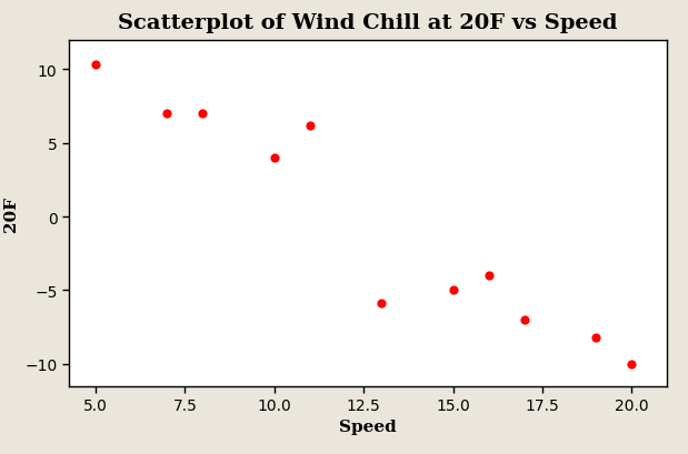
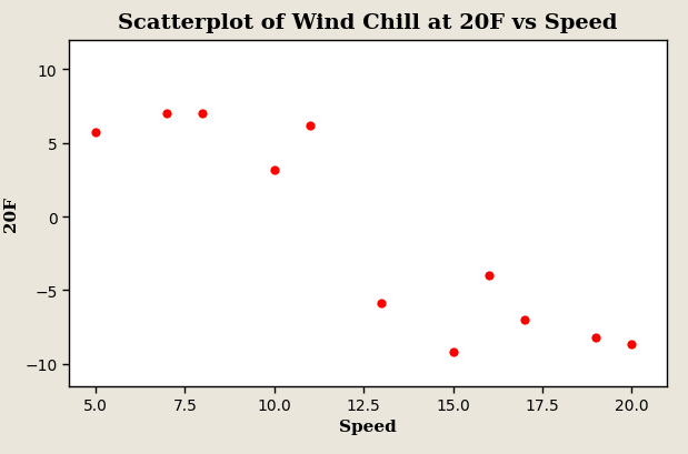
5.0: 10.3 -> 5.7
10.0: 4.0 -> 3.2
15.0: -5.0 -> -9.2
20.0: -10.0 -> -8.7
